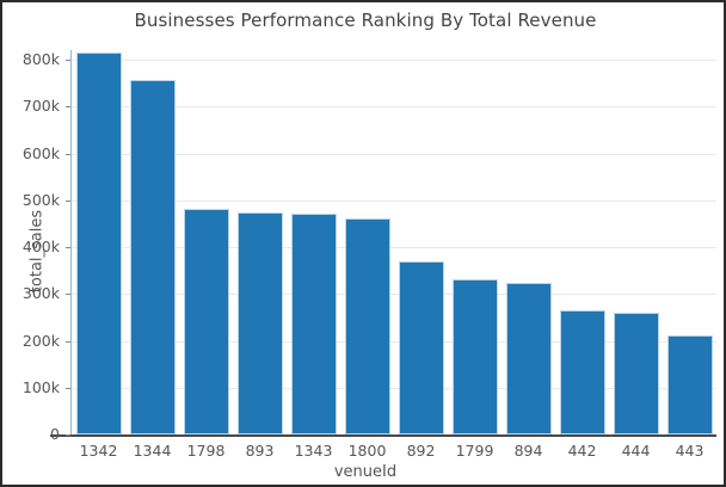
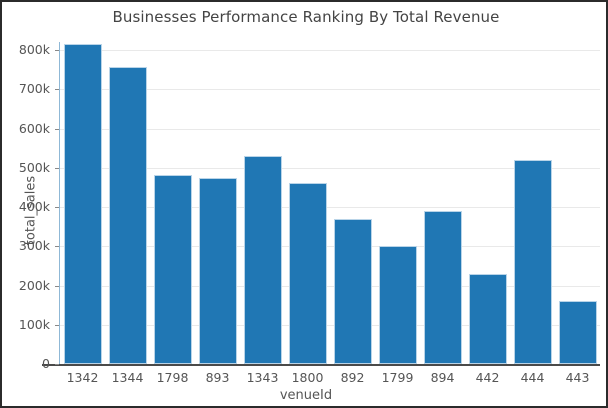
1343: 470k -> 530k
1799: 330k -> 300k
894: 320k -> 390k
442: 260k -> 230k
444: 260k -> 520k
443: 210k -> 160k
